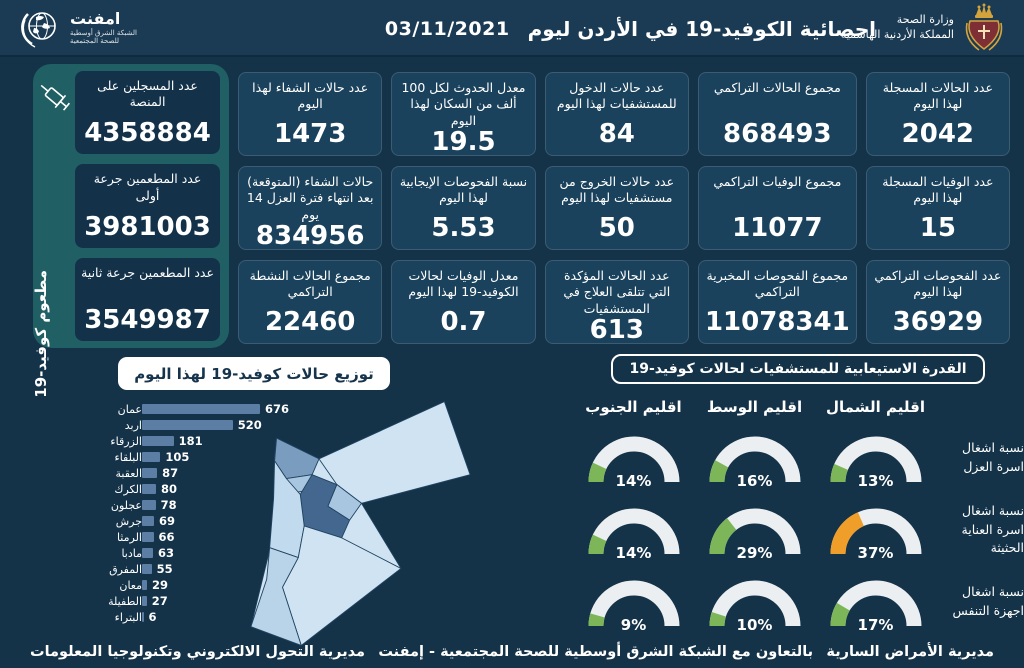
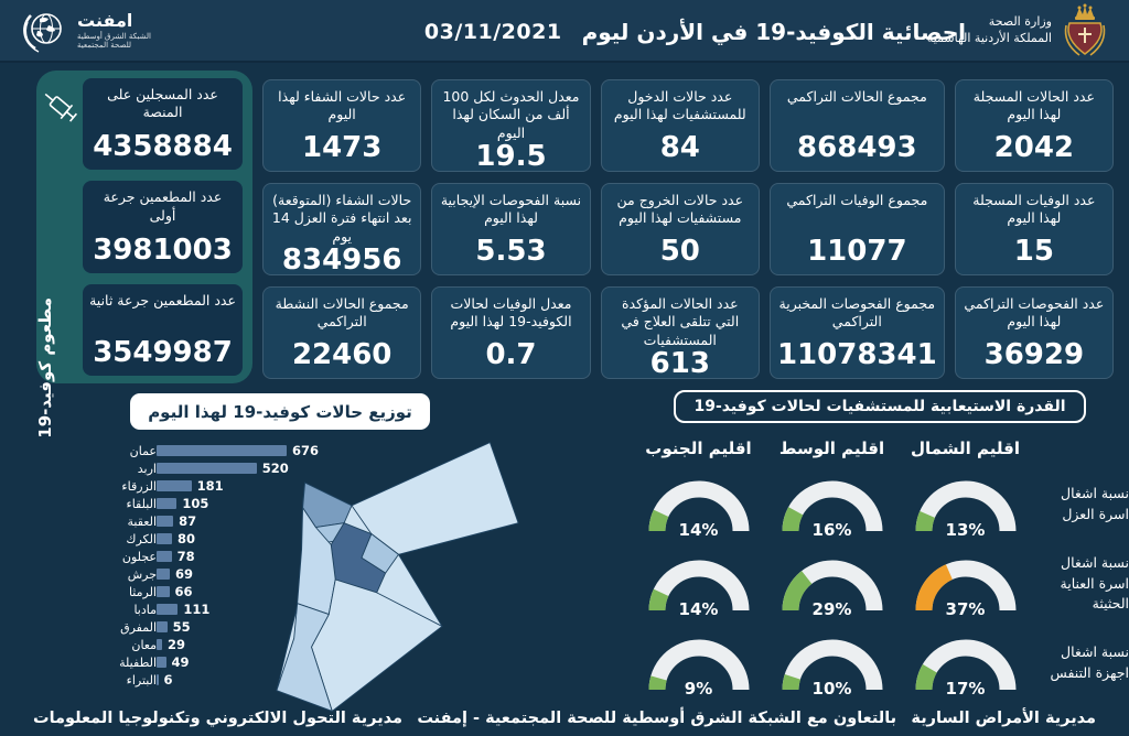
توزيع حالات كوفيد-19 لهذا اليوم/مادبا: 63 -> 111
توزيع حالات كوفيد-19 لهذا اليوم/الطفيلة: 27 -> 49
